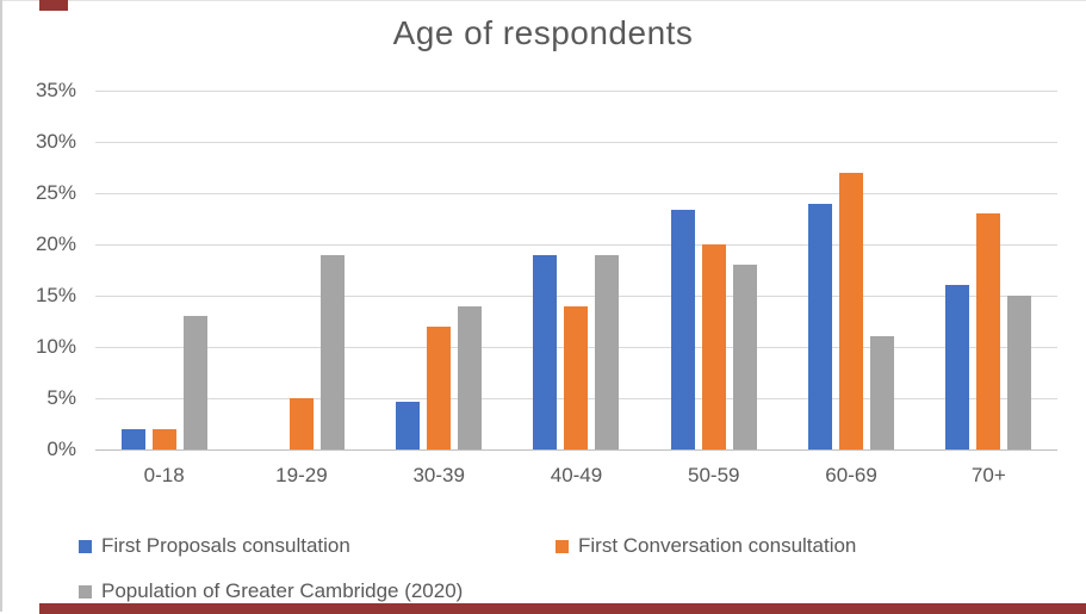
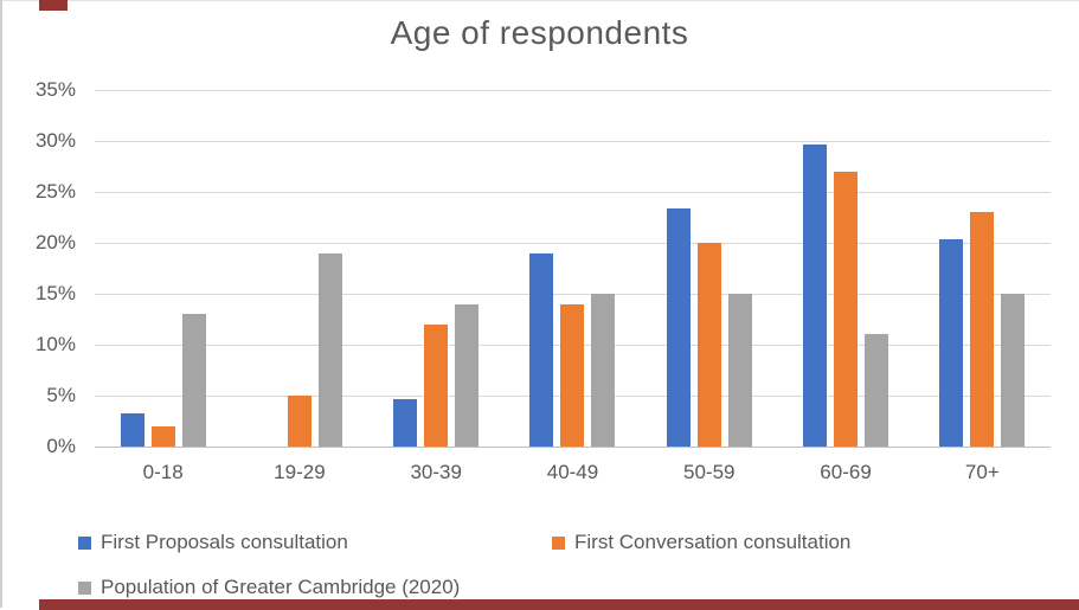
First Proposals consultation/0-18: 2% -> 3%
Population of Greater Cambridge (2020)/40-49: 19% -> 15%
Population of Greater Cambridge (2020)/50-59: 18% -> 15%
First Proposals consultation/60-69: 24% -> 30%
First Proposals consultation/70+: 16% -> 20%
